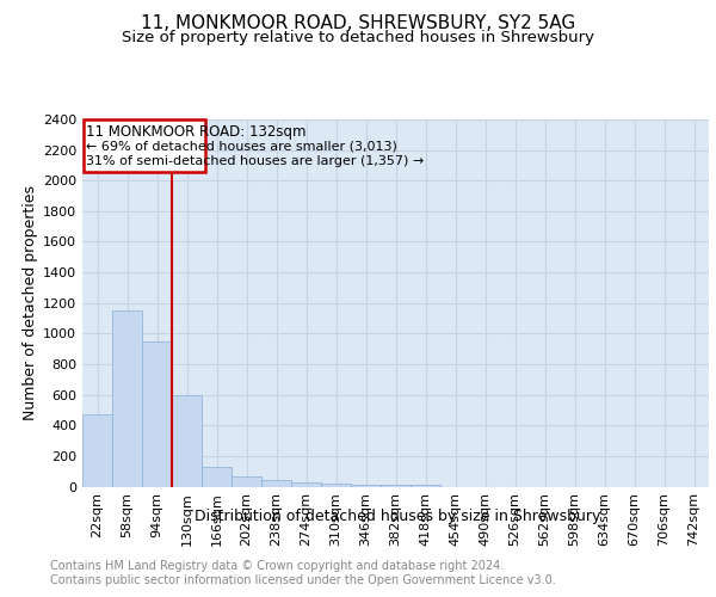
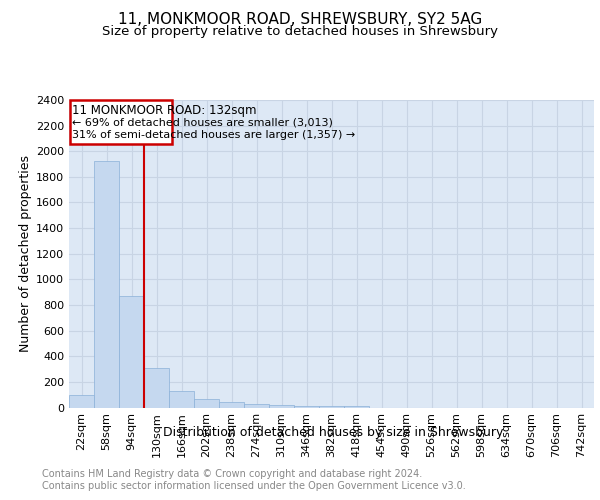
22sqm: 470 -> 100
58sqm: 1150 -> 1920
94sqm: 950 -> 870
130sqm: 600 -> 310
